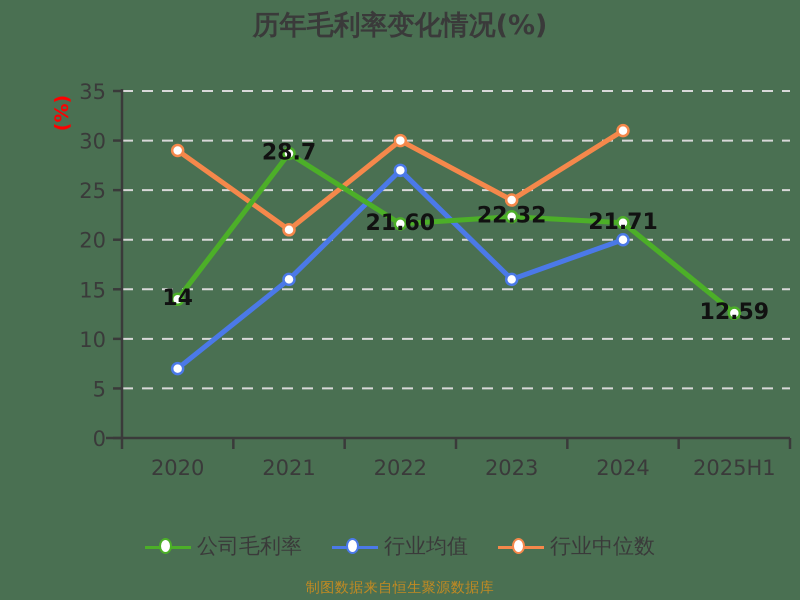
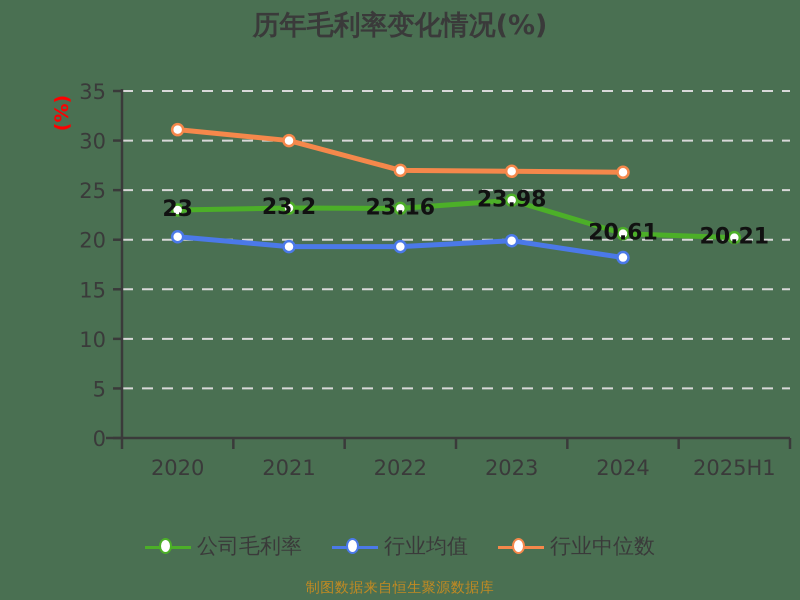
公司毛利率/2020: 14 -> 23
行业均值/2020: 7 -> 20
行业中位数/2020: 29 -> 31
公司毛利率/2021: 28.7 -> 23.2
行业均值/2021: 16 -> 19
行业中位数/2021: 21 -> 30
公司毛利率/2022: 21.60 -> 23.16
行业均值/2022: 27 -> 19
行业中位数/2022: 30 -> 27
公司毛利率/2023: 22.32 -> 23.98
行业均值/2023: 16 -> 20
行业中位数/2023: 24 -> 27
公司毛利率/2024: 21.71 -> 20.61
行业均值/2024: 20 -> 18
行业中位数/2024: 31 -> 27
公司毛利率/2025H1: 12.59 -> 20.21
